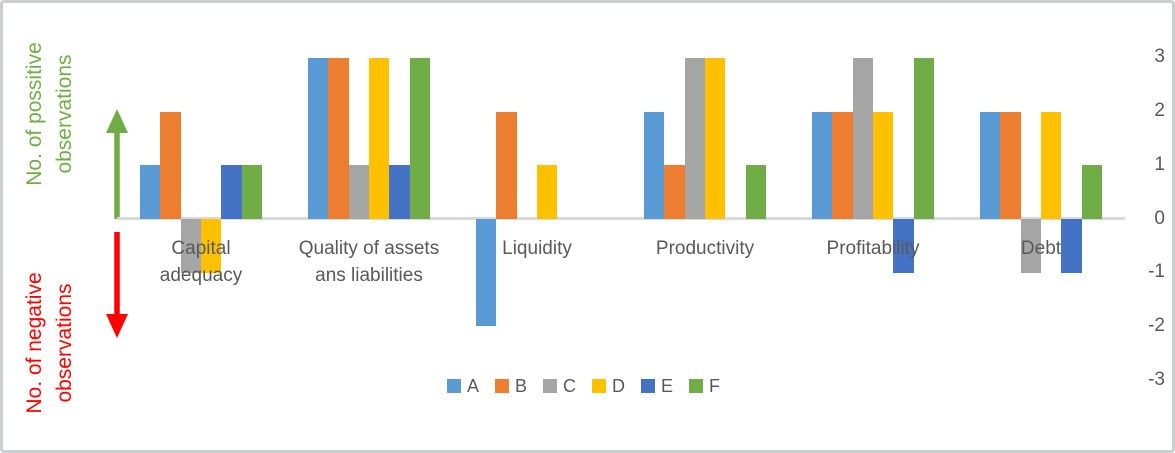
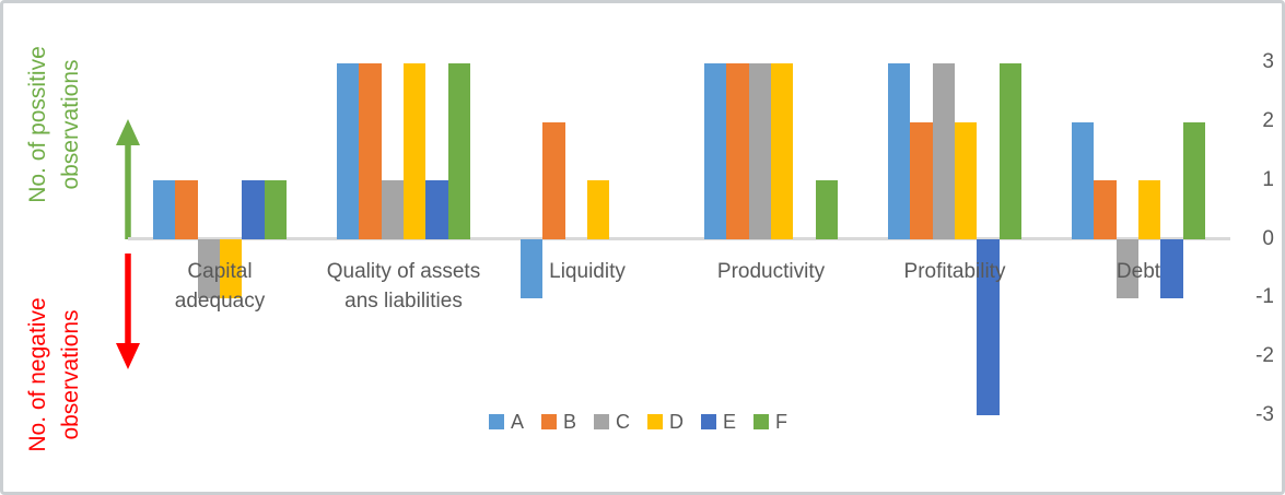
B/Capital adequacy: 2 -> 1
A/Liquidity: -2 -> -1
A/Productivity: 2 -> 3
B/Productivity: 1 -> 3
A/Profitability: 2 -> 3
E/Profitability: -1 -> -3
B/Debt: 2 -> 1
D/Debt: 2 -> 1
F/Debt: 1 -> 2
